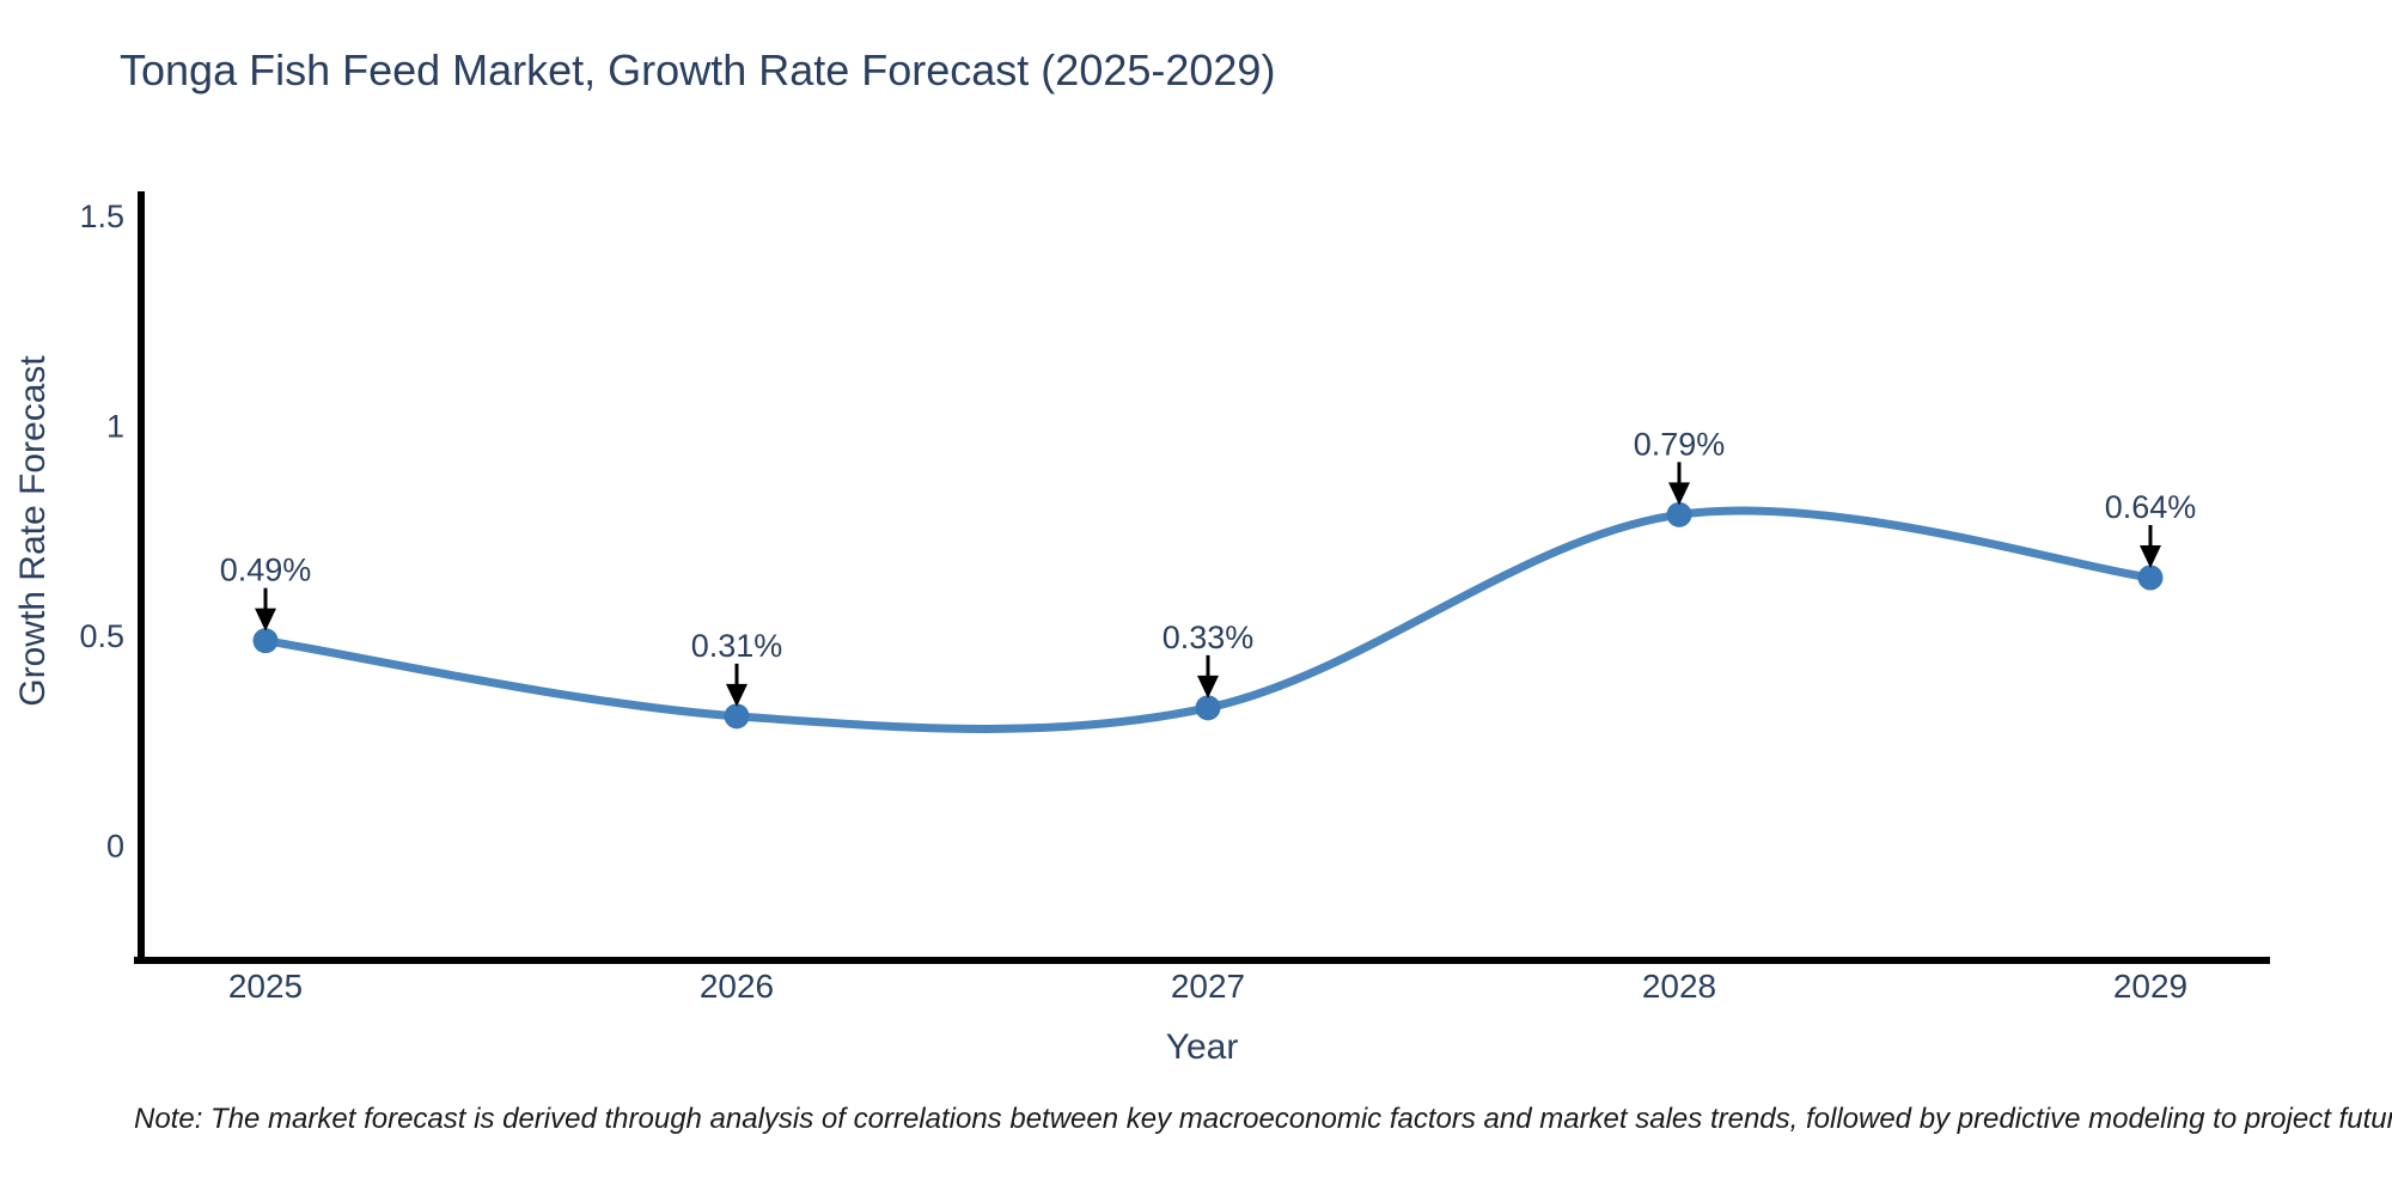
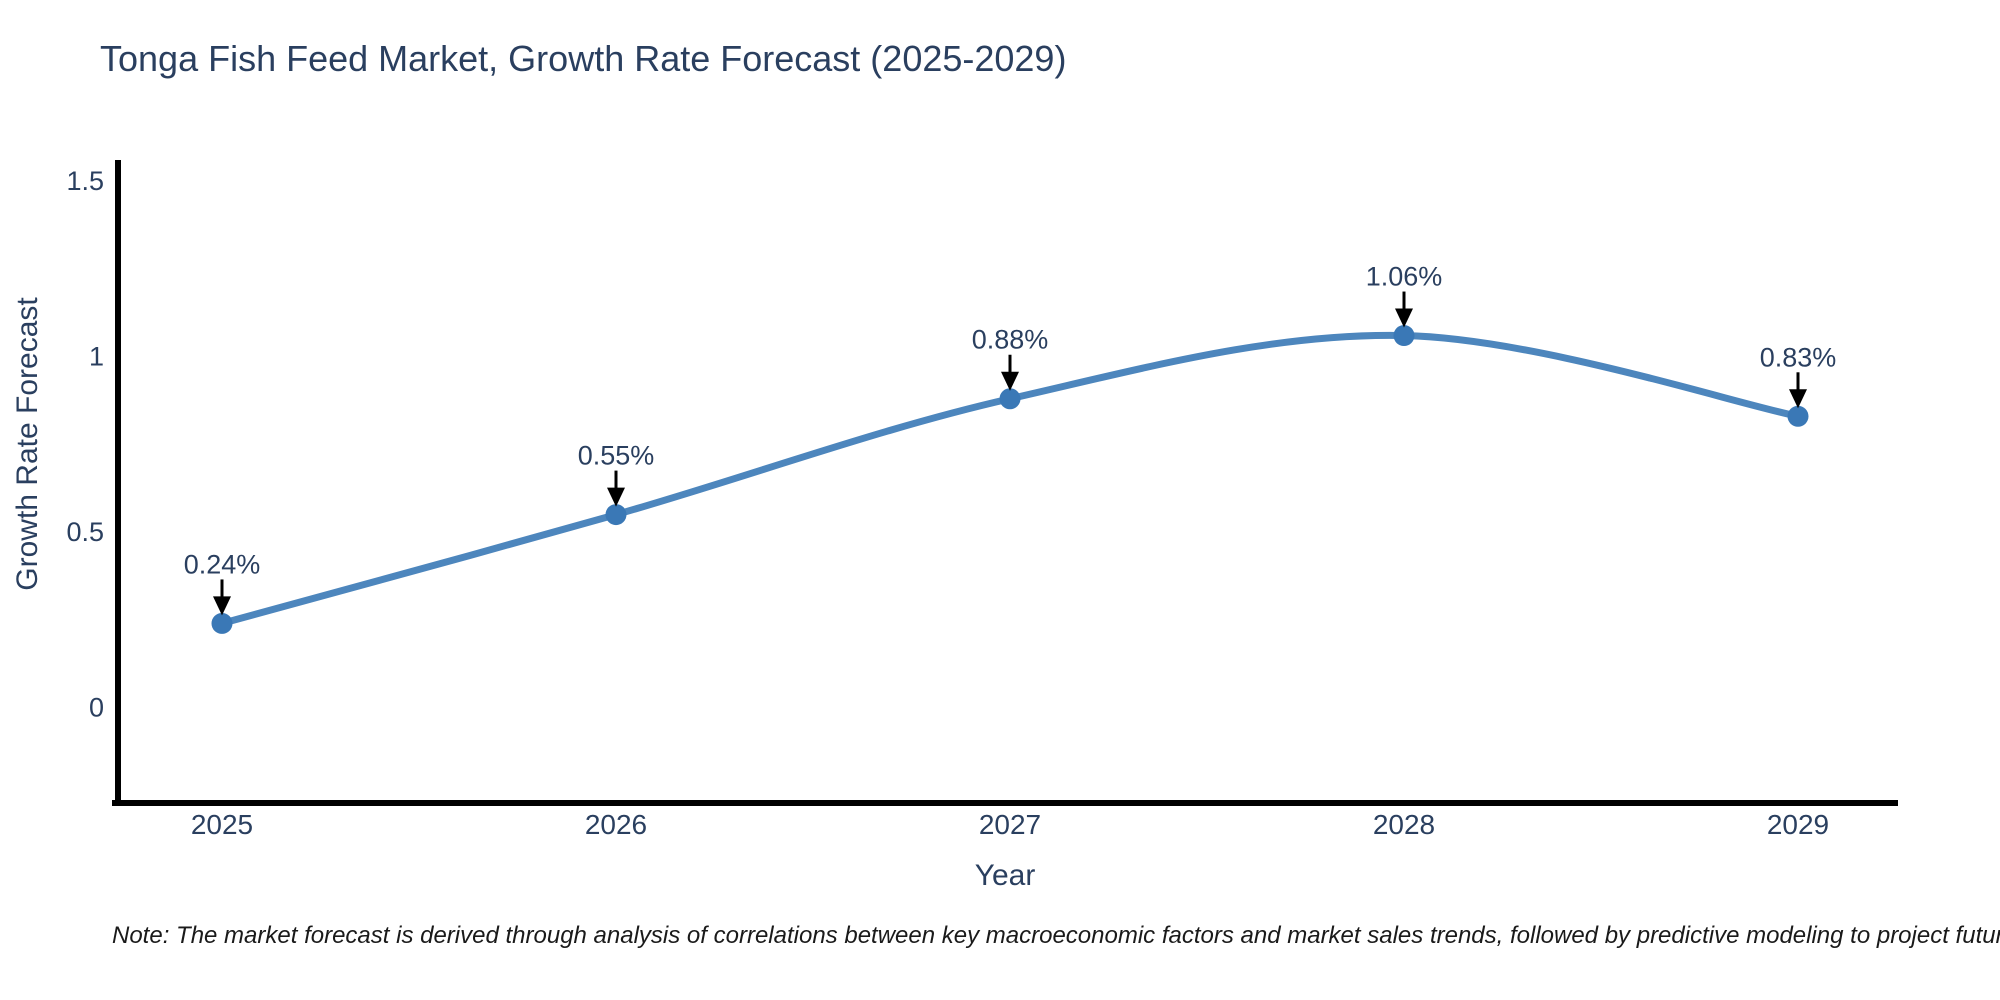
2025: 0.49% -> 0.24%
2026: 0.31% -> 0.55%
2027: 0.33% -> 0.88%
2028: 0.79% -> 1.06%
2029: 0.64% -> 0.83%
